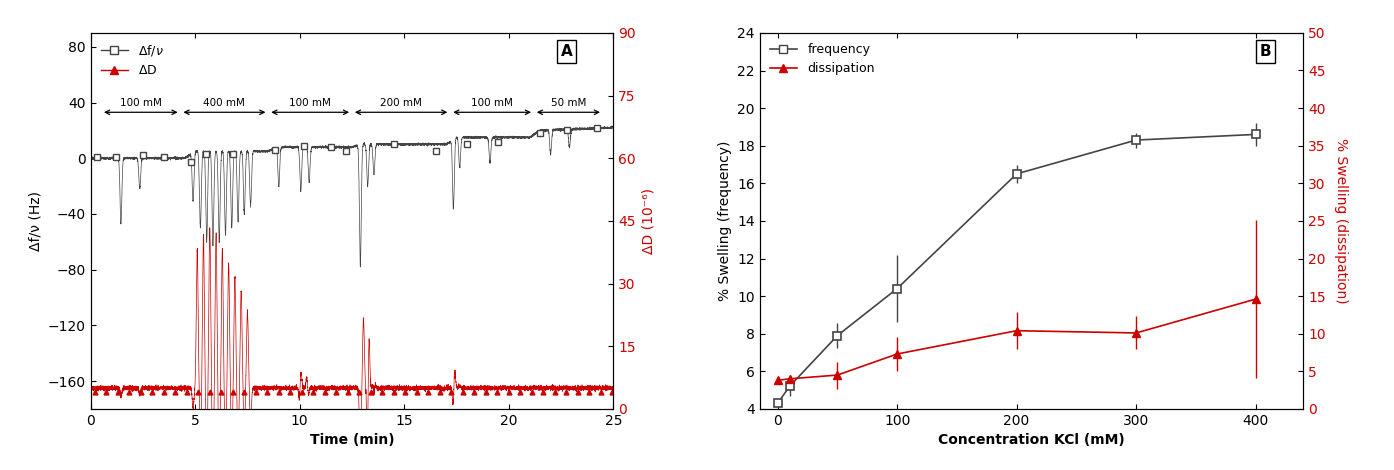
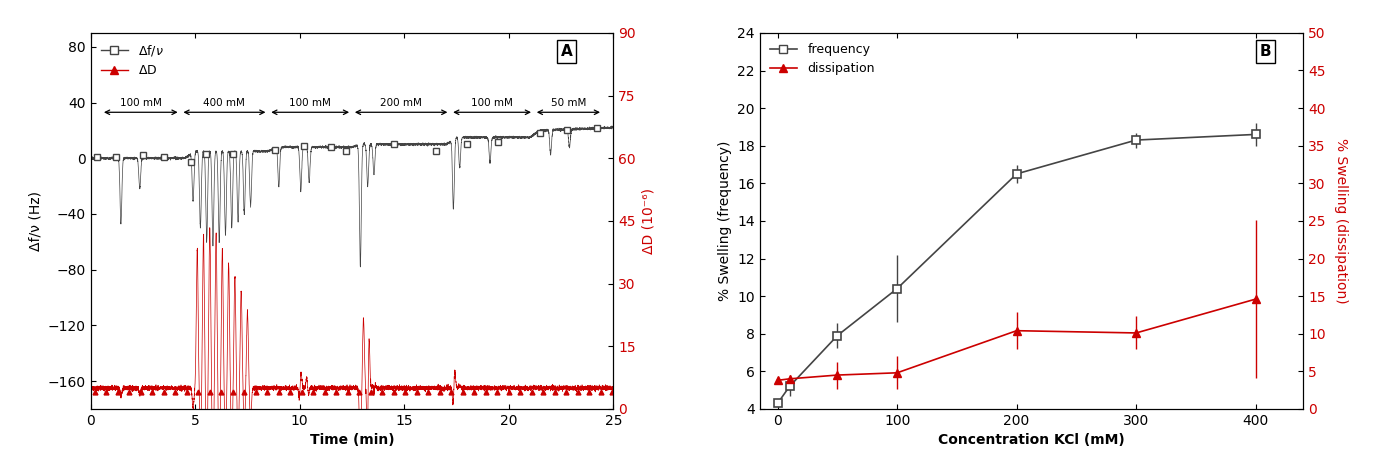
dissipation/100: 7.3 -> 4.8
